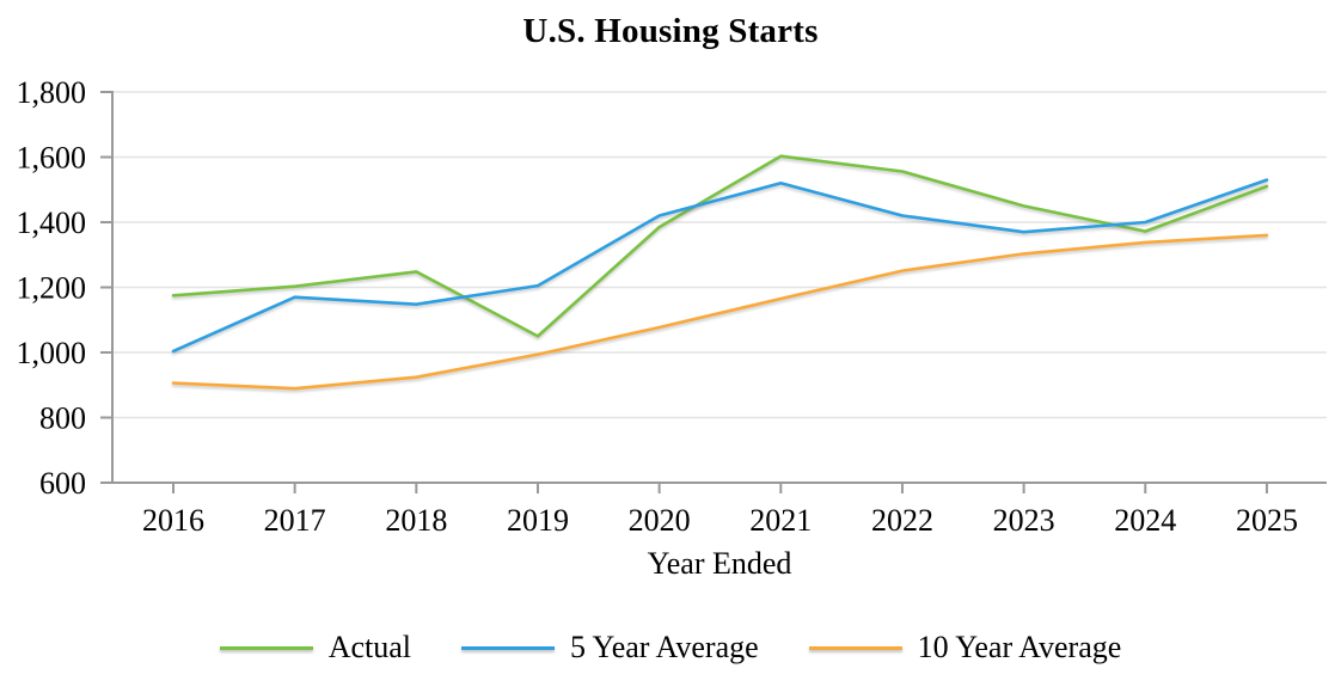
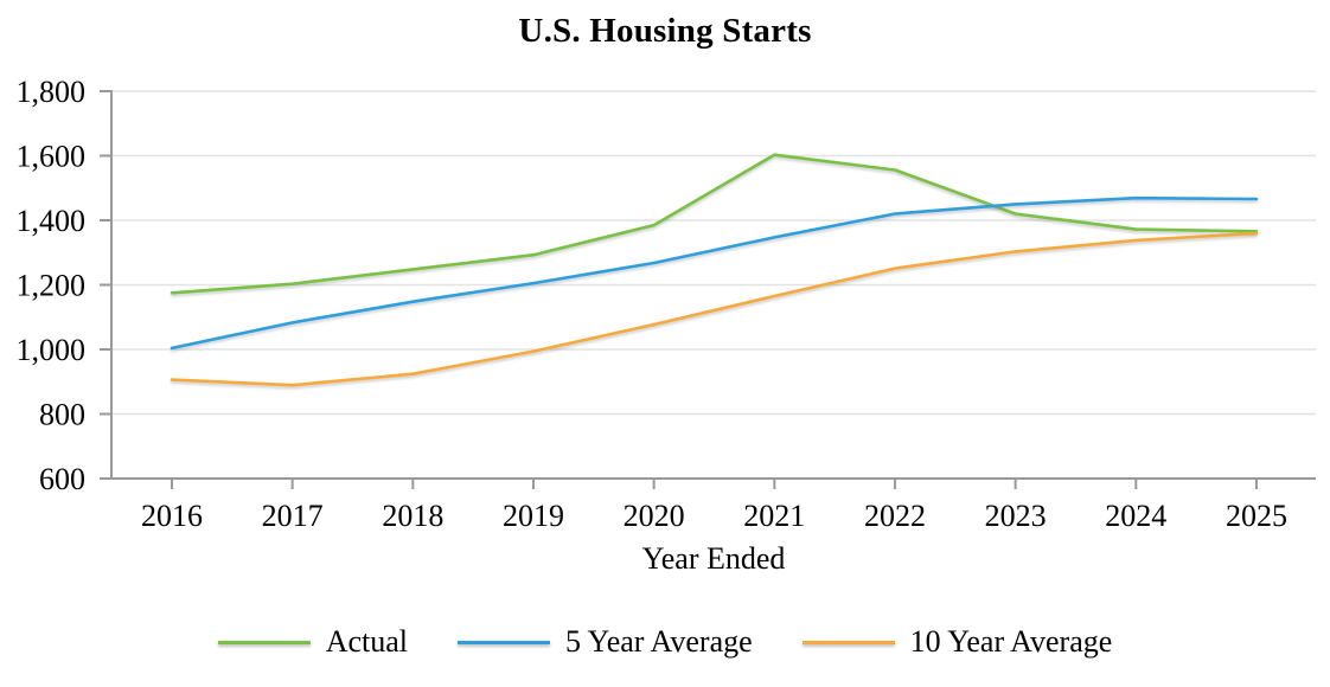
5 Year Average/2017: 1170 -> 1080
Actual/2019: 1050 -> 1290
5 Year Average/2020: 1420 -> 1270
5 Year Average/2021: 1520 -> 1350
Actual/2023: 1450 -> 1420
5 Year Average/2023: 1370 -> 1450
5 Year Average/2024: 1400 -> 1470
Actual/2025: 1510 -> 1370
5 Year Average/2025: 1530 -> 1470
